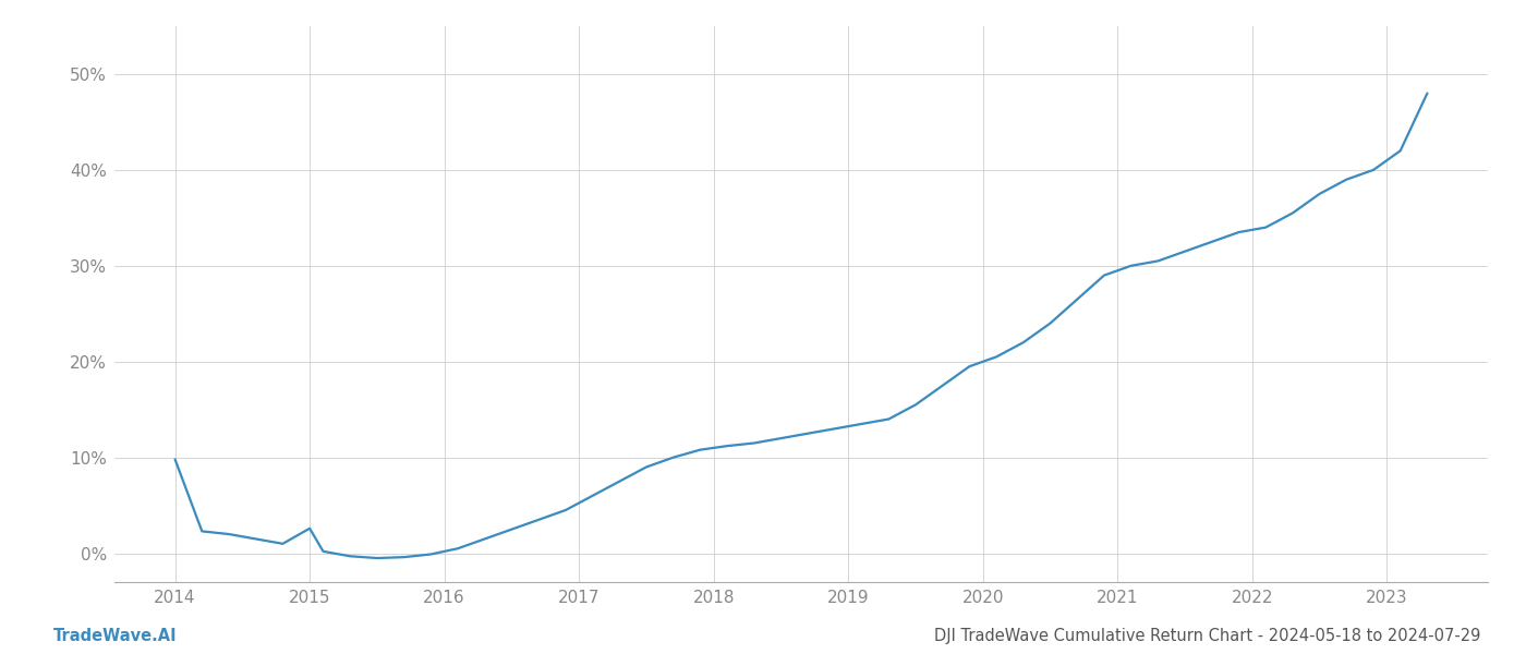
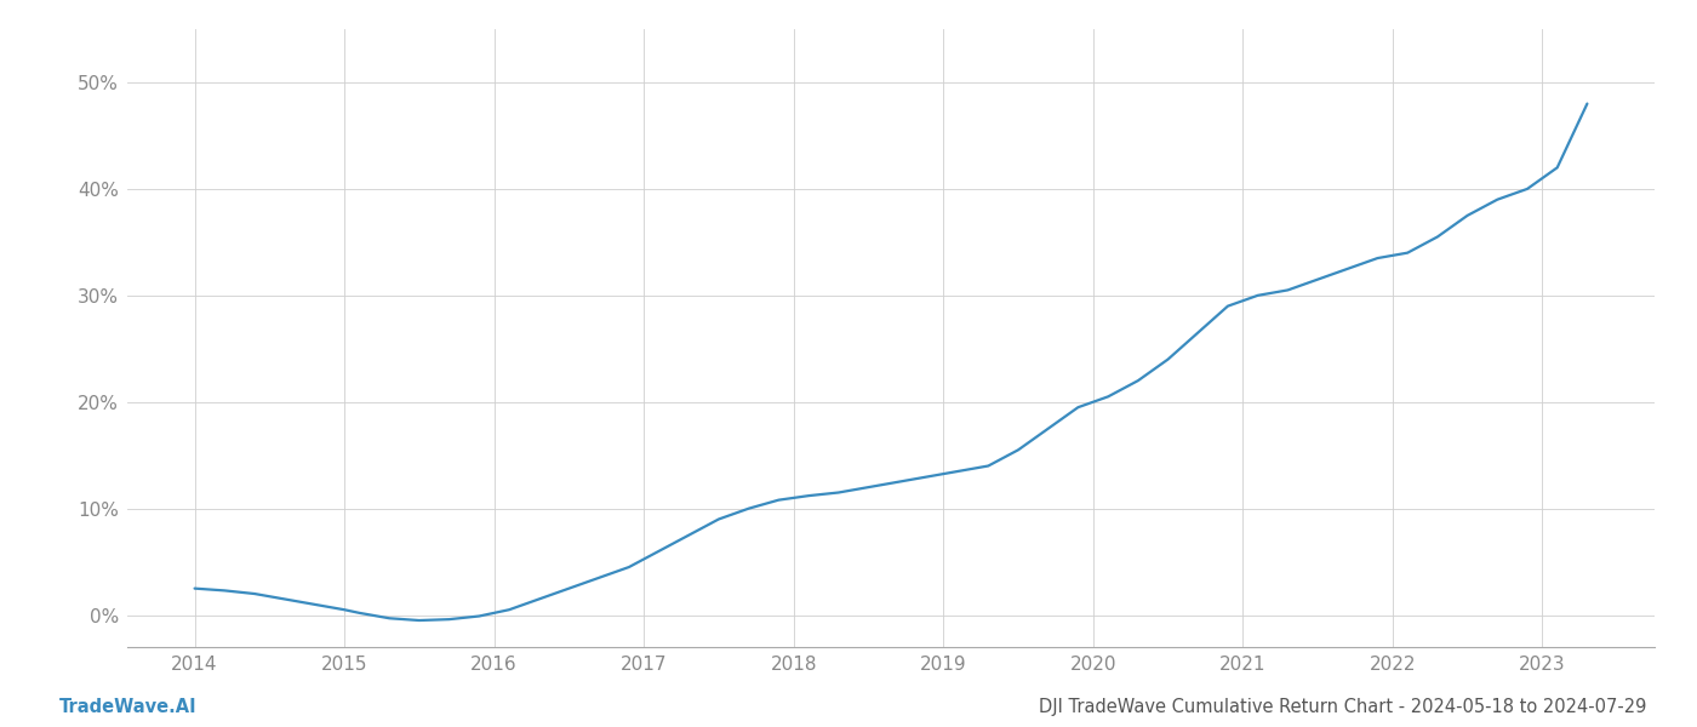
2014: 9.8% -> 2.5%
2015: 2.6% -> 0.5%
